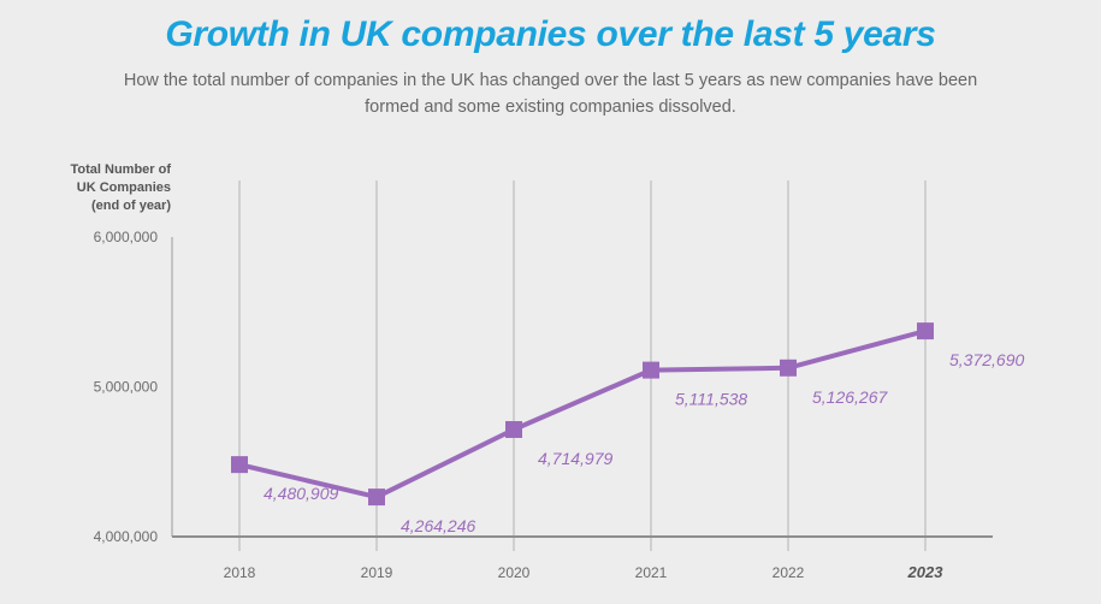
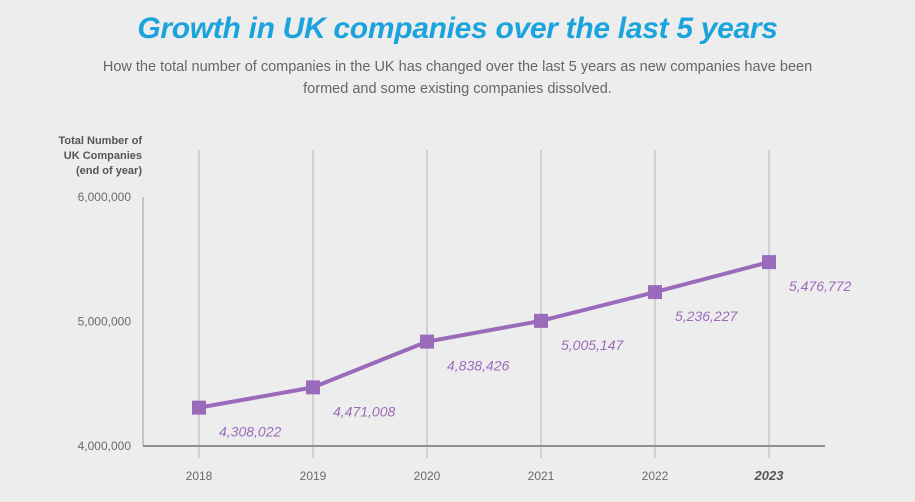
2018: 4,480,909 -> 4,308,022
2019: 4,264,246 -> 4,471,008
2020: 4,714,979 -> 4,838,426
2021: 5,111,538 -> 5,005,147
2022: 5,126,267 -> 5,236,227
2023: 5,372,690 -> 5,476,772
